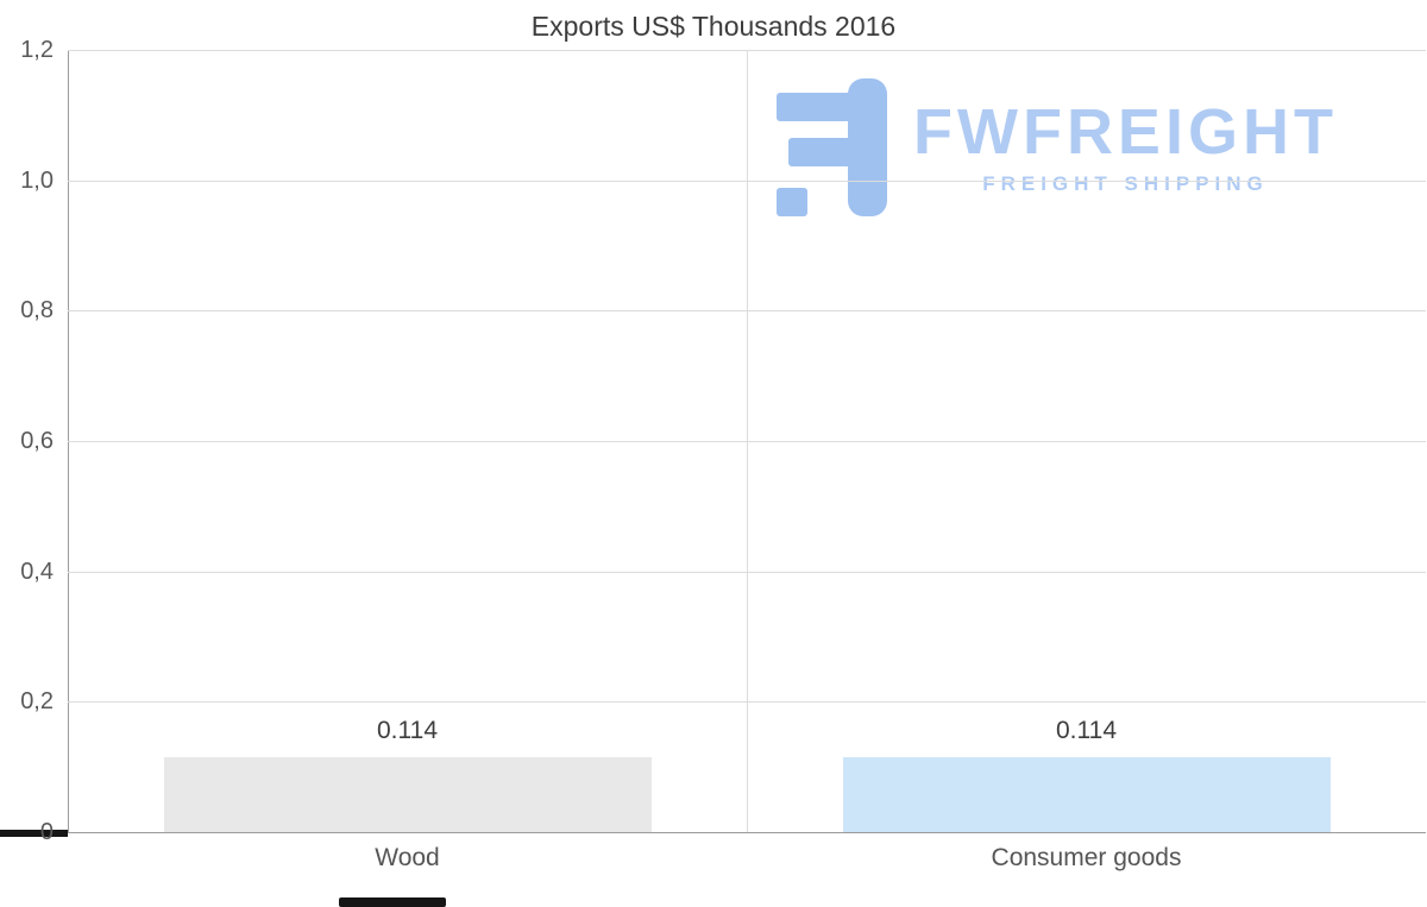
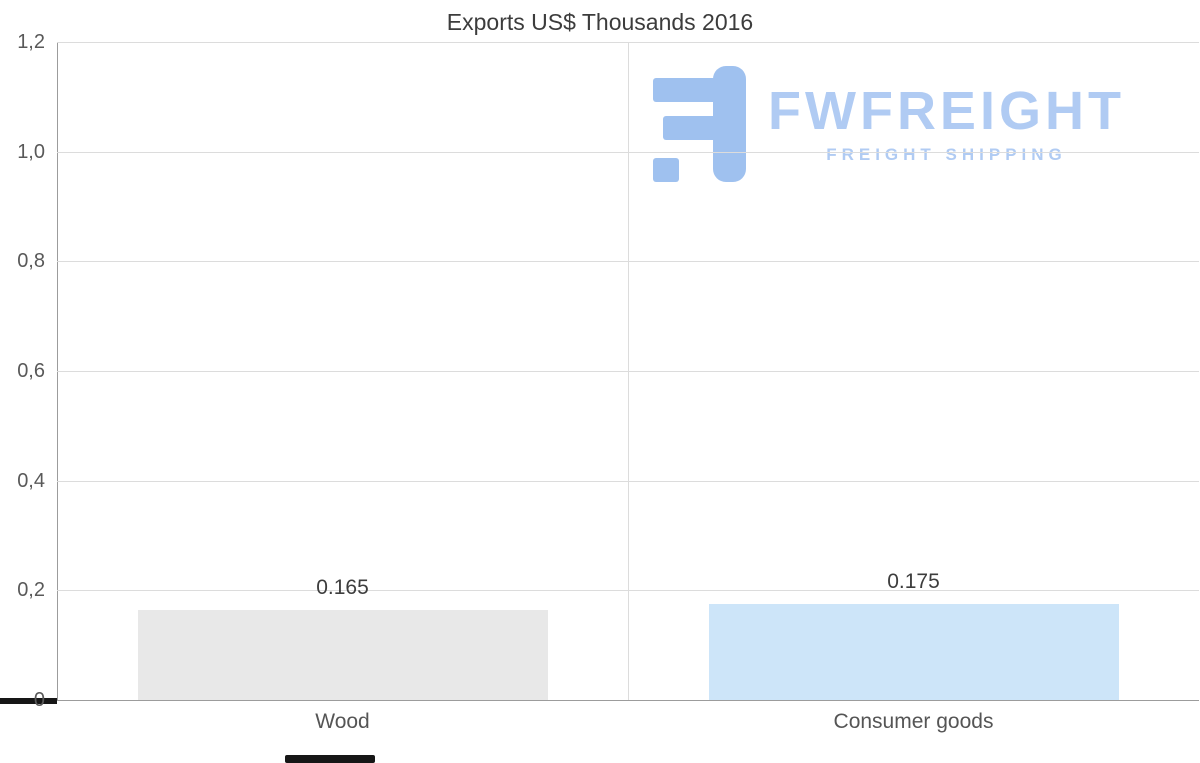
Wood: 0.114 -> 0.165
Consumer goods: 0.114 -> 0.175
